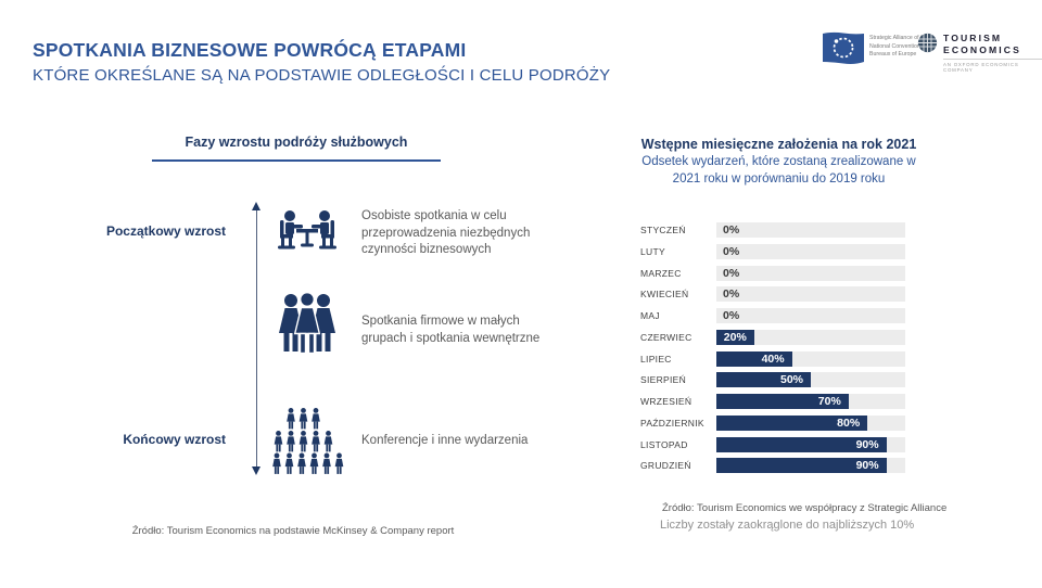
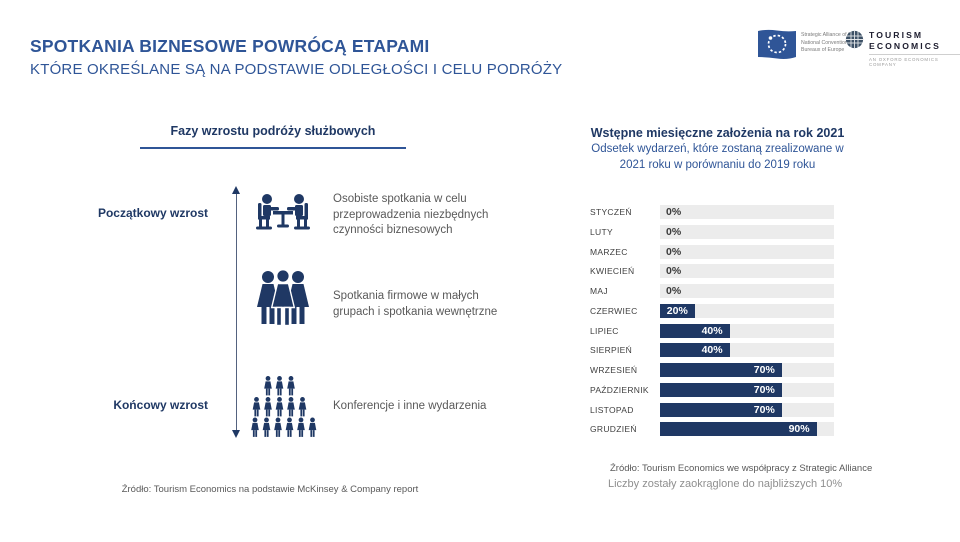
SIERPIEŃ: 50% -> 40%
PAŹDZIERNIK: 80% -> 70%
LISTOPAD: 90% -> 70%
